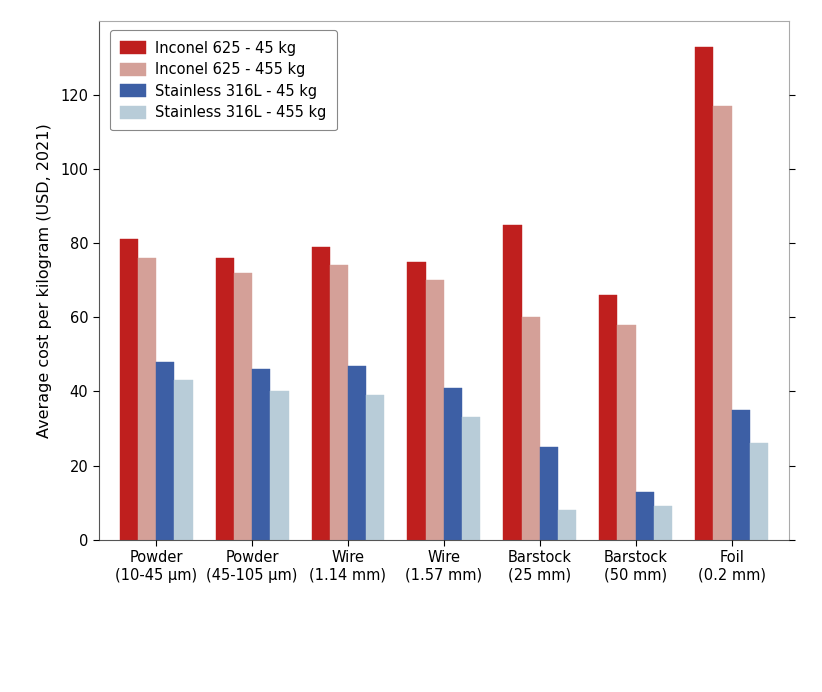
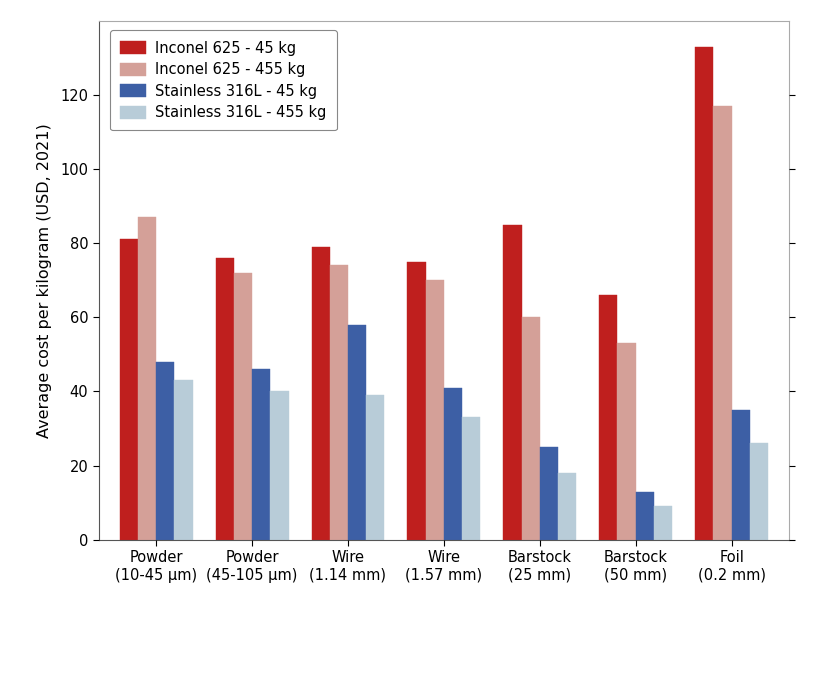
Inconel 625 - 455 kg/Powder (10-45 μm): 76 -> 87
Stainless 316L - 45 kg/Wire (1.14 mm): 47 -> 58
Stainless 316L - 455 kg/Barstock (25 mm): 8 -> 18
Inconel 625 - 455 kg/Barstock (50 mm): 58 -> 53
